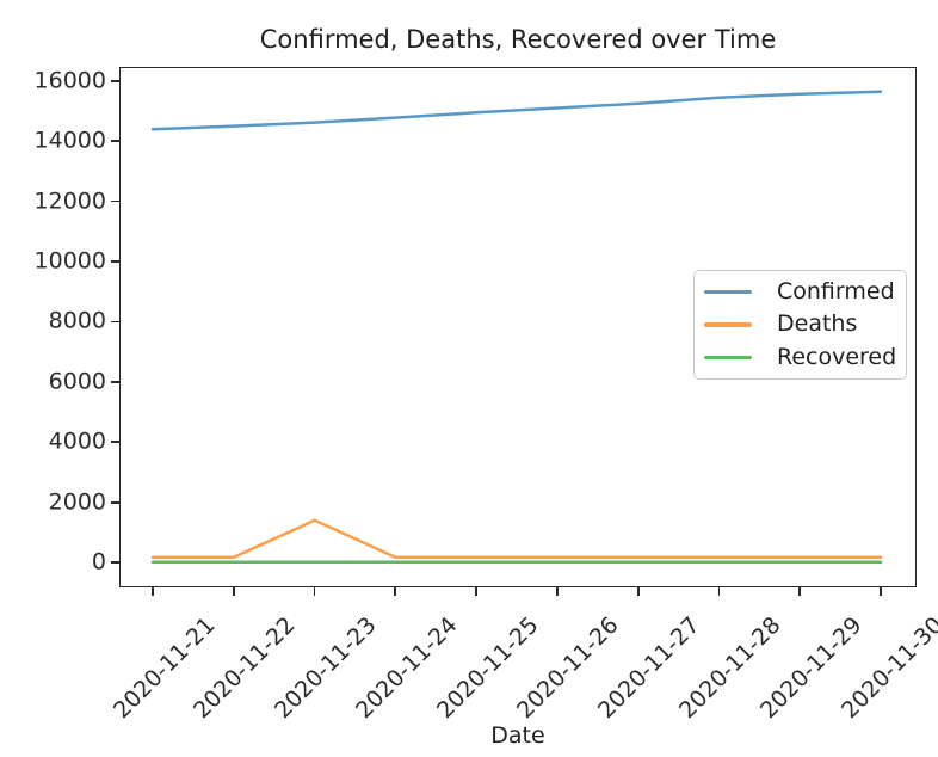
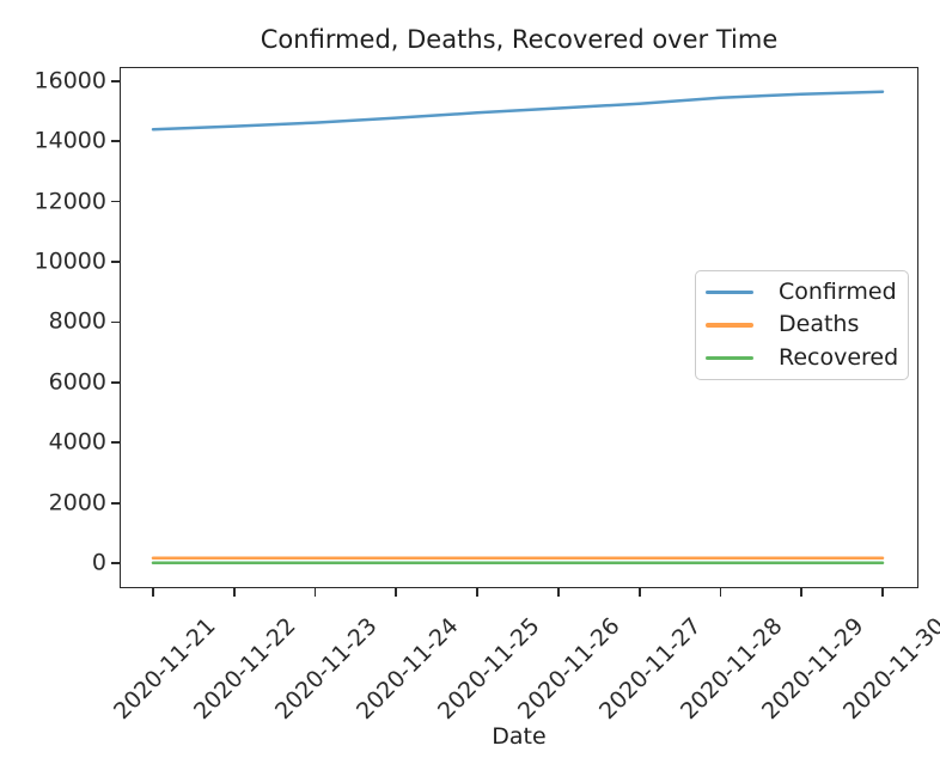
Deaths/2020-11-23: 1400 -> 200
